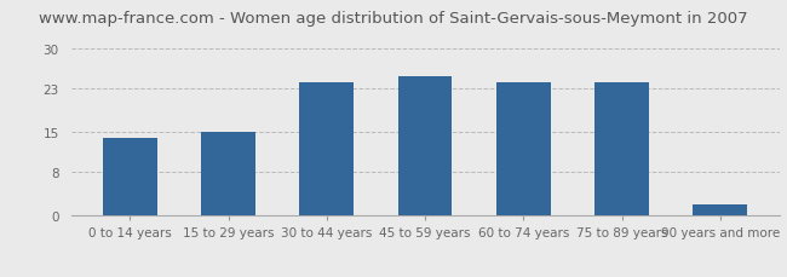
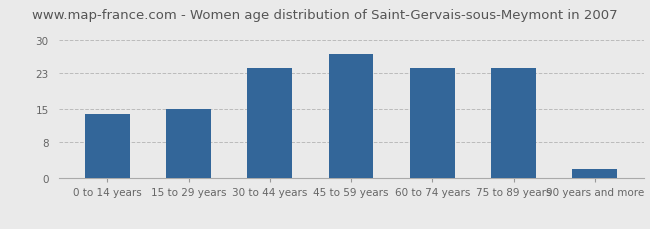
45 to 59 years: 25 -> 27
